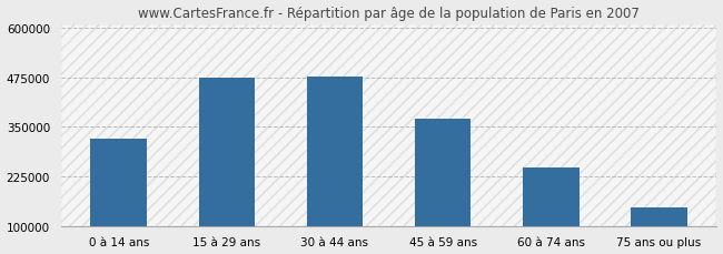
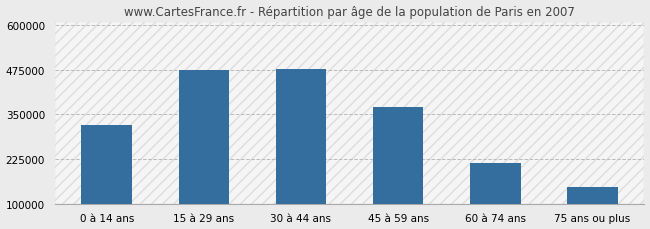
60 à 74 ans: 248000 -> 215000
